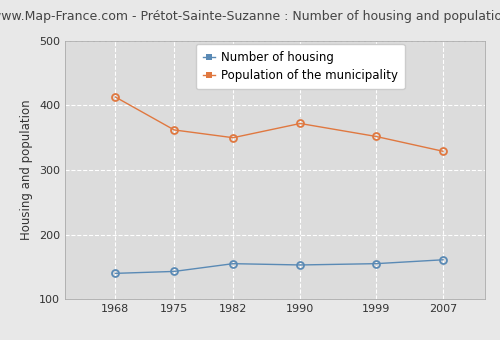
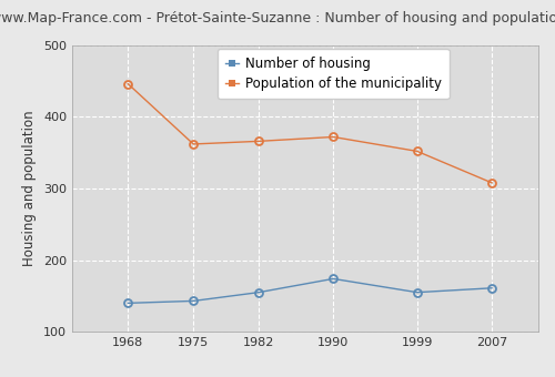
Population of the municipality/1968: 413 -> 446
Population of the municipality/1982: 350 -> 366
Number of housing/1990: 153 -> 174
Population of the municipality/2007: 329 -> 308
